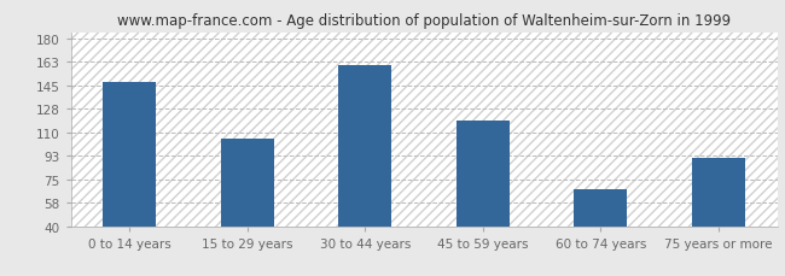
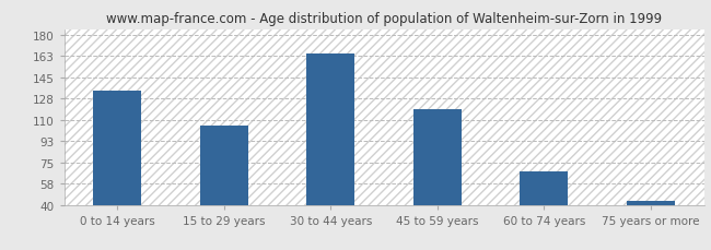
0 to 14 years: 148 -> 134
30 to 44 years: 160 -> 165
75 years or more: 91 -> 43
